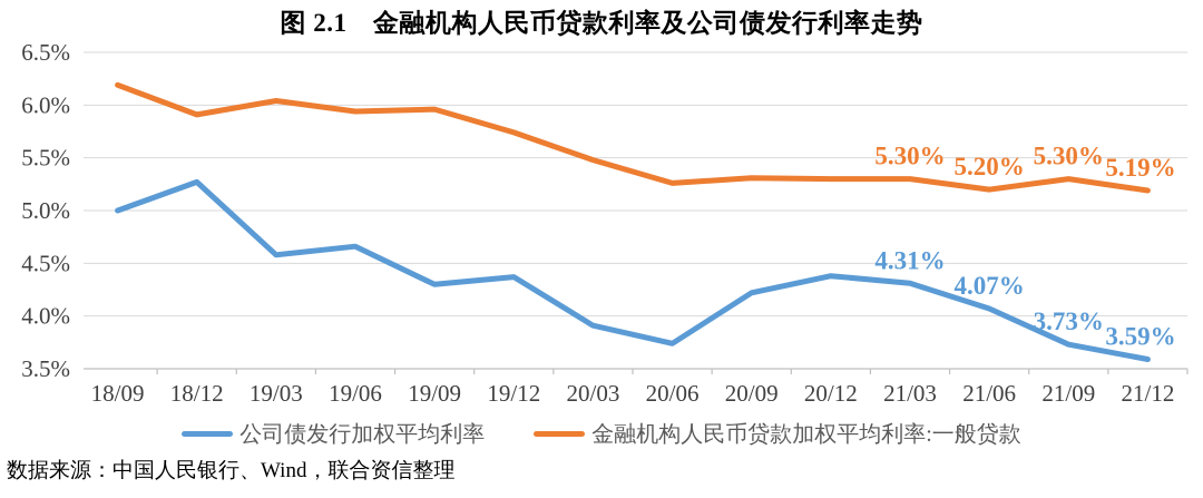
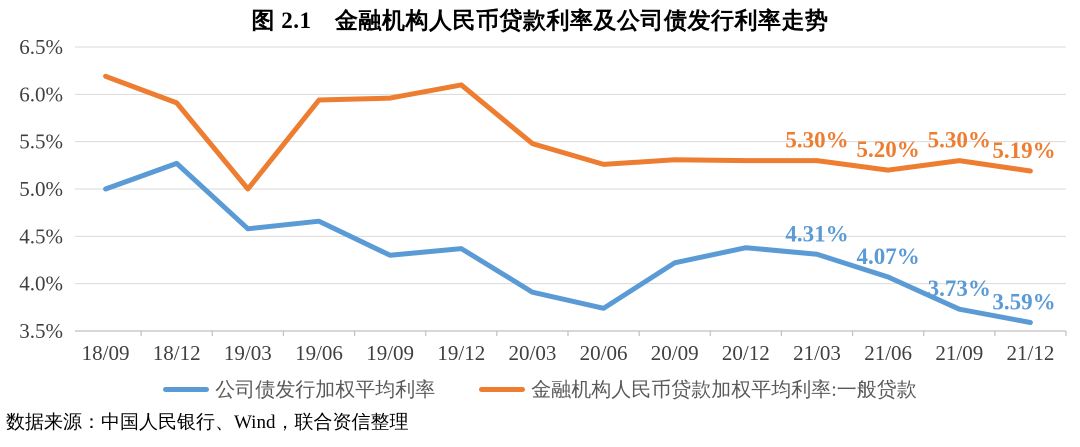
金融机构人民币贷款加权平均利率:一般贷款/19/03: 6.0% -> 5.0%
金融机构人民币贷款加权平均利率:一般贷款/19/12: 5.7% -> 6.1%
